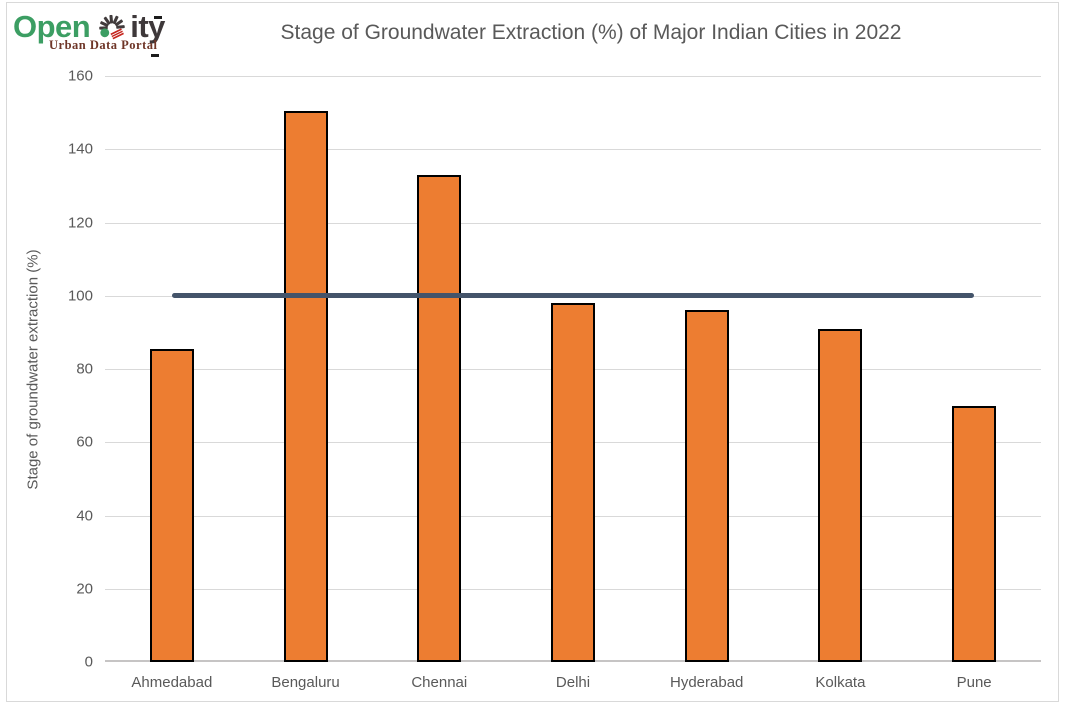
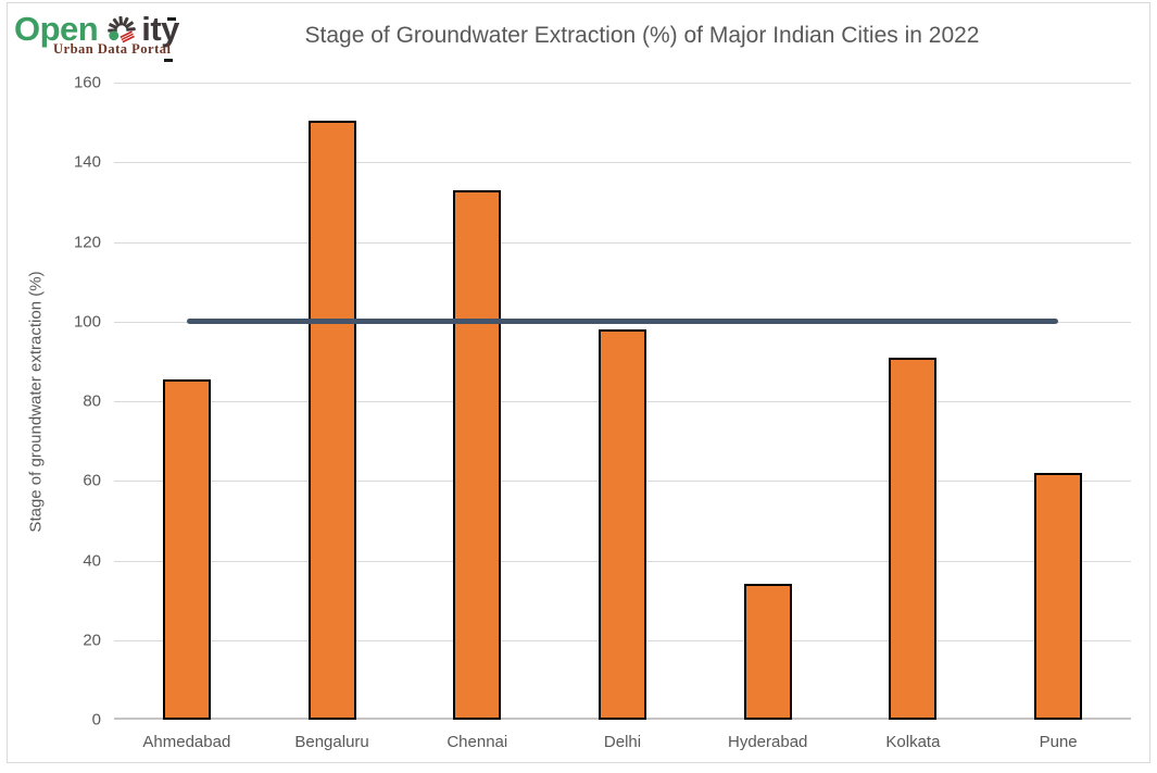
Hyderabad: 96 -> 34
Pune: 70 -> 62
